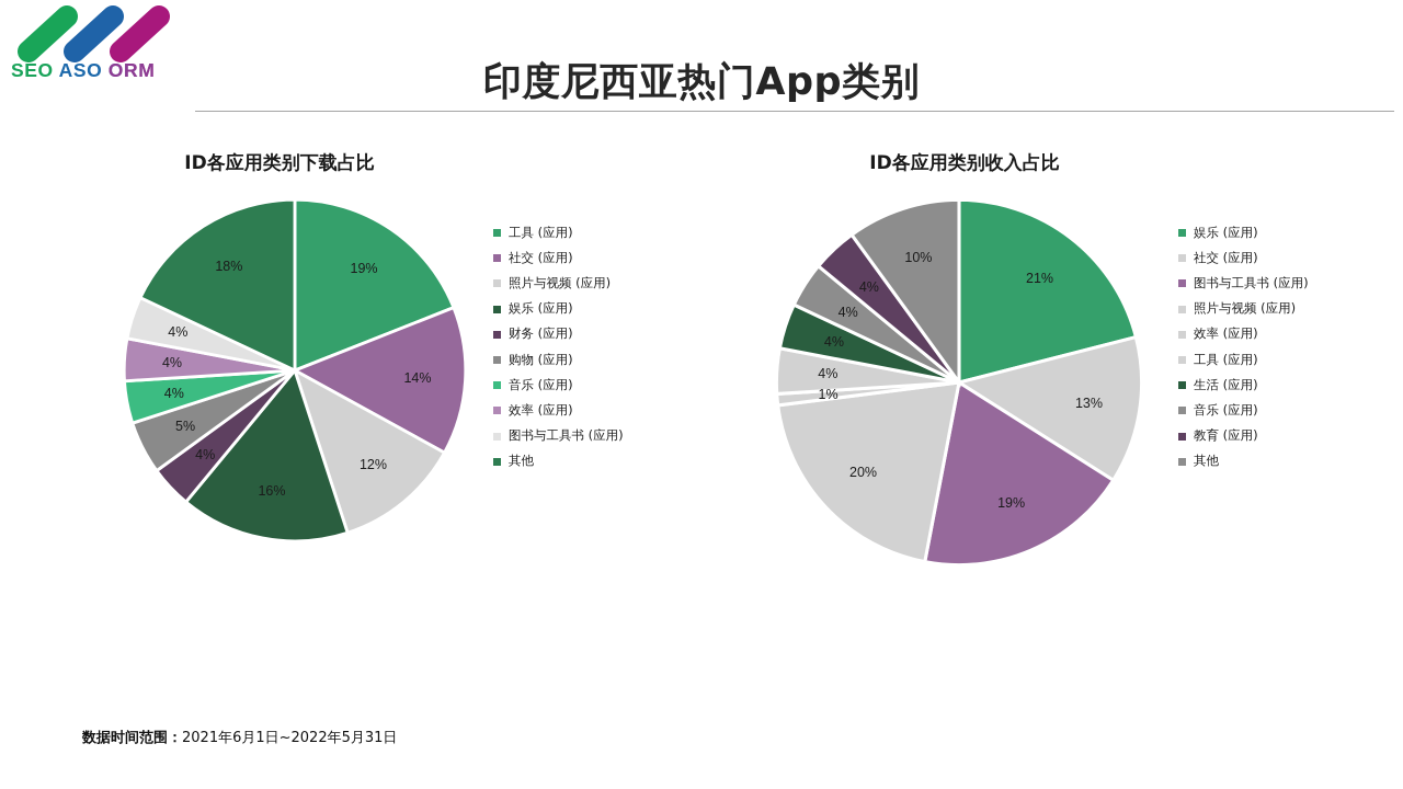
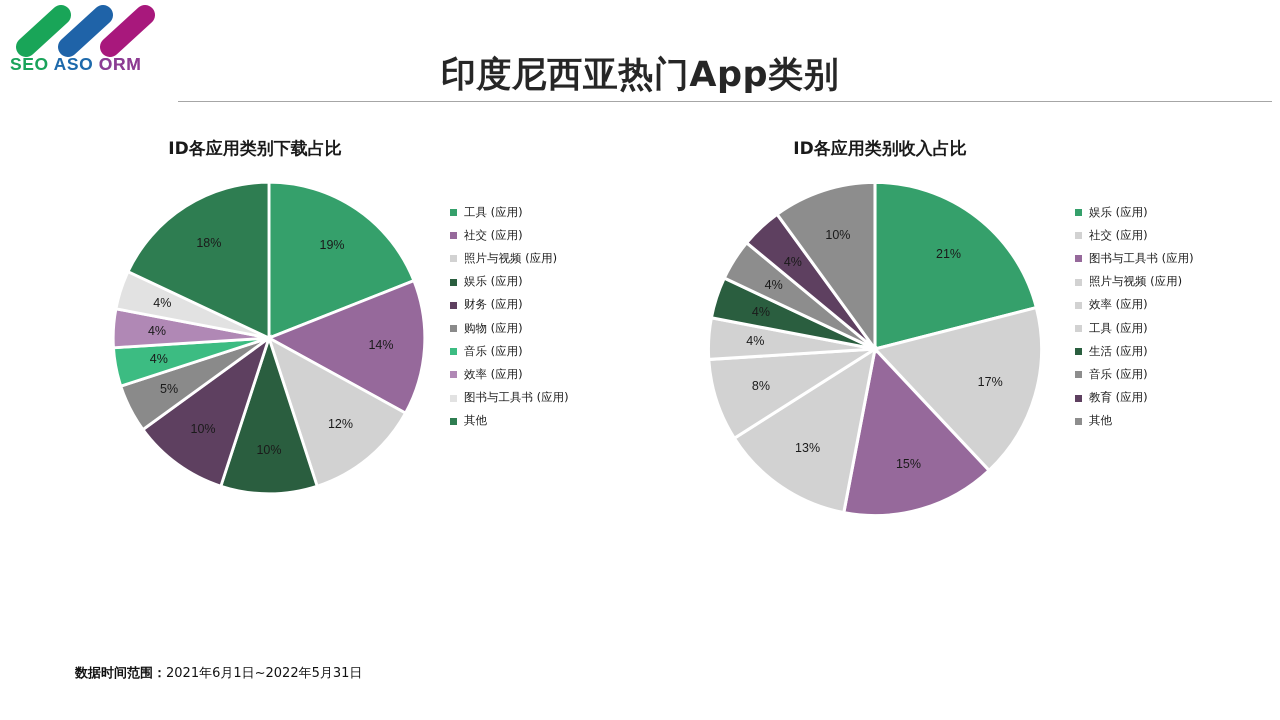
ID各应用类别下载占比/娱乐 (应用): 16% -> 10%
ID各应用类别下载占比/财务 (应用): 4% -> 10%
ID各应用类别收入占比/社交 (应用): 13% -> 17%
ID各应用类别收入占比/图书与工具书 (应用): 19% -> 15%
ID各应用类别收入占比/照片与视频 (应用): 20% -> 13%
ID各应用类别收入占比/效率 (应用): 1% -> 8%
